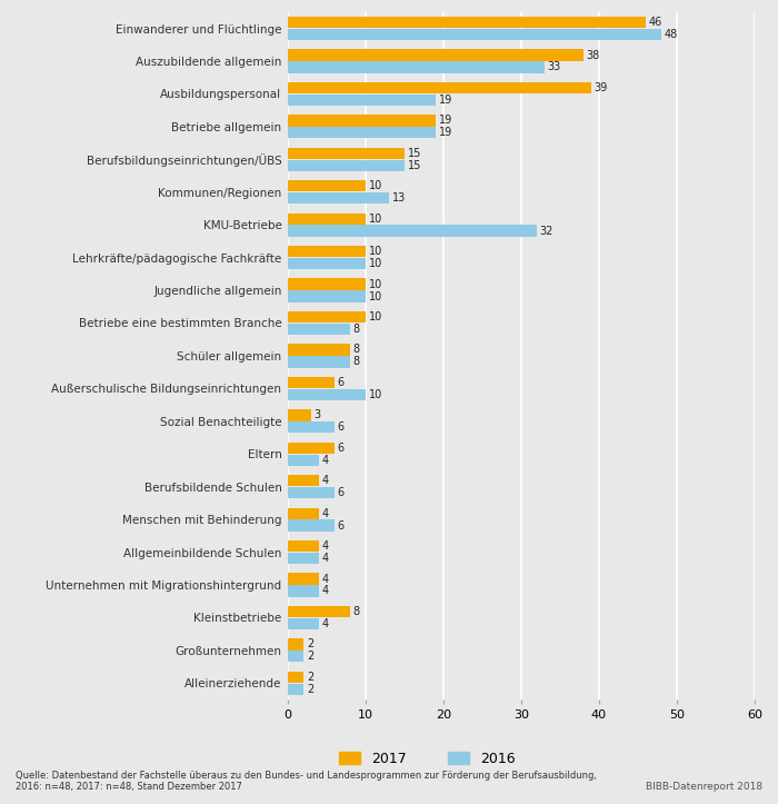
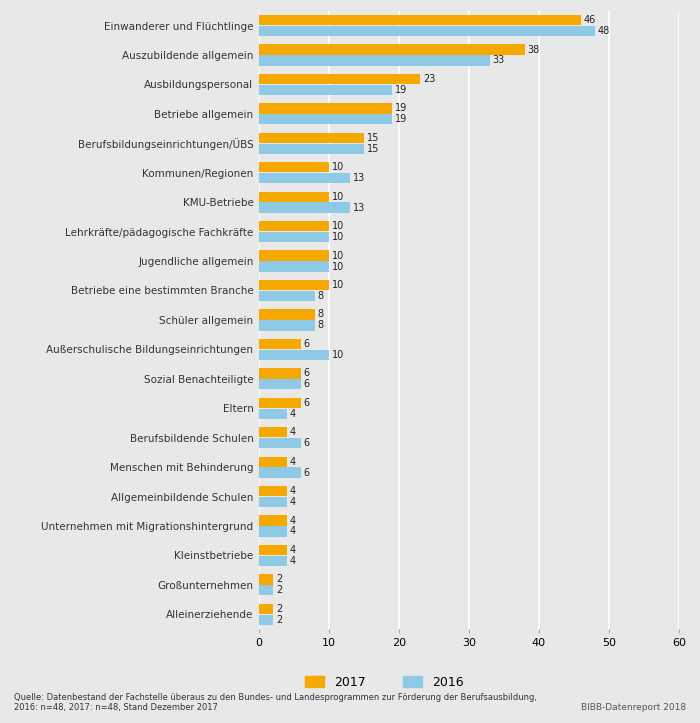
2017/Ausbildungspersonal: 39 -> 23
2016/KMU-Betriebe: 32 -> 13
2017/Sozial Benachteiligte: 3 -> 6
2017/Kleinstbetriebe: 8 -> 4
